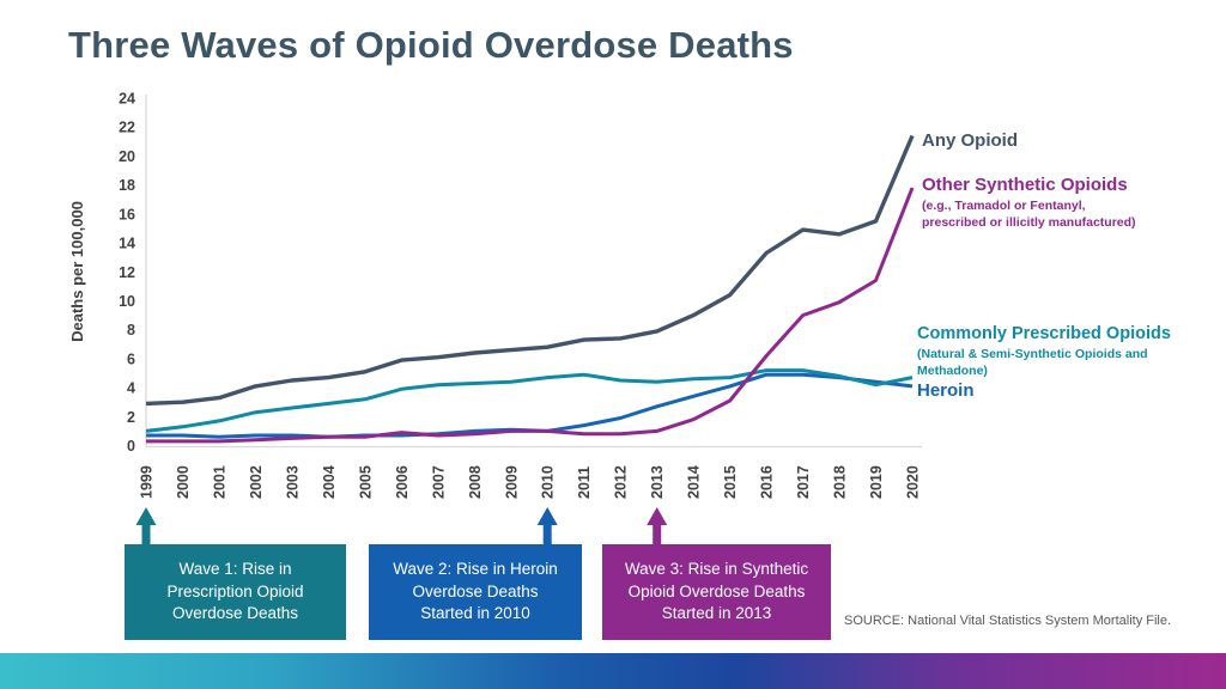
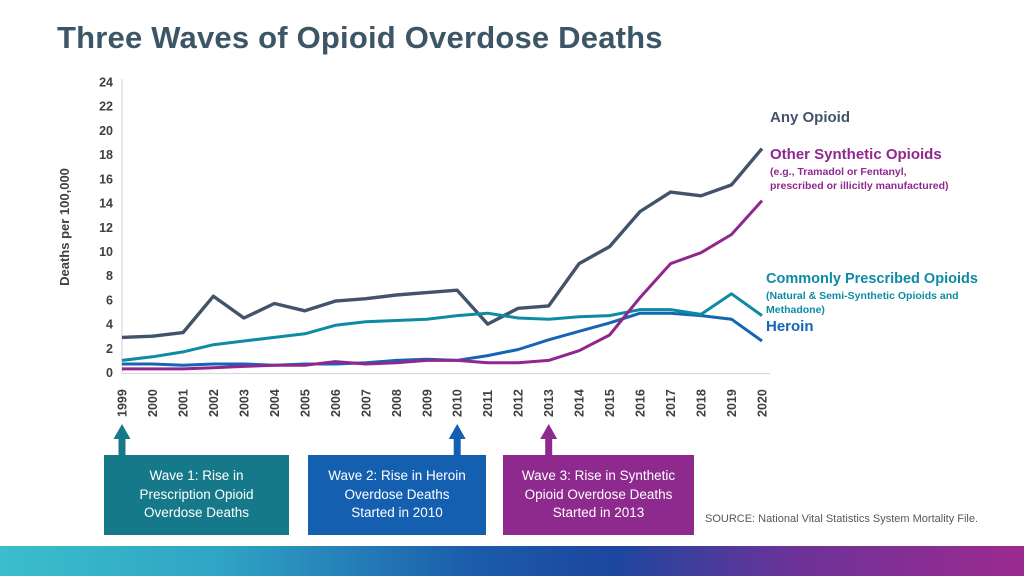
Any Opioid/2002: 4.1 -> 6.3
Any Opioid/2004: 4.7 -> 5.7
Any Opioid/2011: 7.3 -> 4.0
Any Opioid/2012: 7.4 -> 5.3
Any Opioid/2013: 7.9 -> 5.5
Commonly Prescribed Opioids/2019: 4.2 -> 6.5
Any Opioid/2020: 21.4 -> 18.5
Other Synthetic Opioids/2020: 17.8 -> 14.2
Heroin/2020: 4.1 -> 2.6
